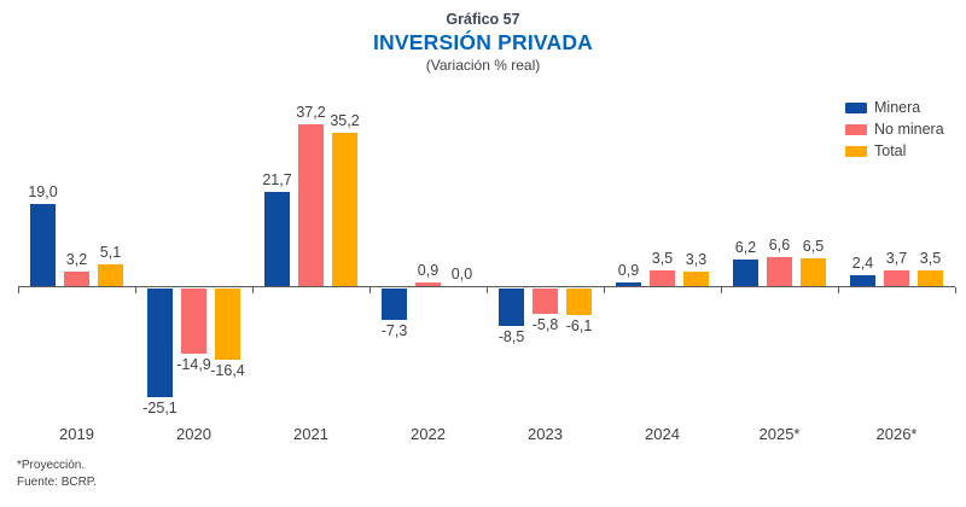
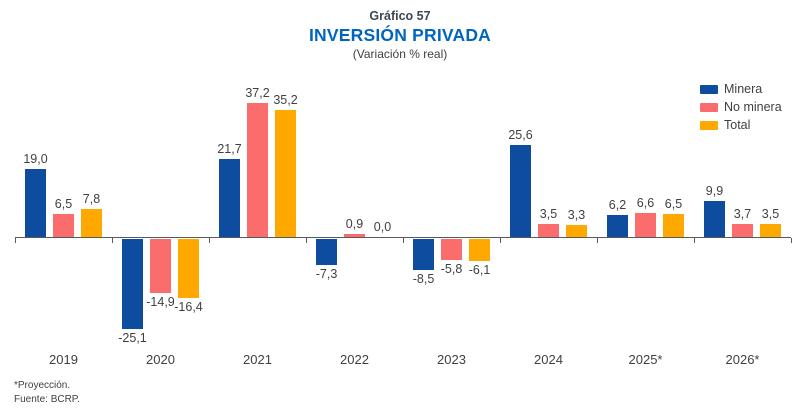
No minera/2019: 3,2 -> 6,5
Total/2019: 5,1 -> 7,8
Minera/2024: 0,9 -> 25,6
Minera/2026*: 2,4 -> 9,9
